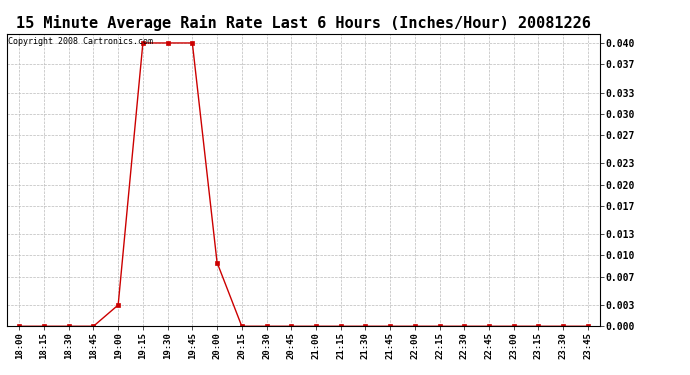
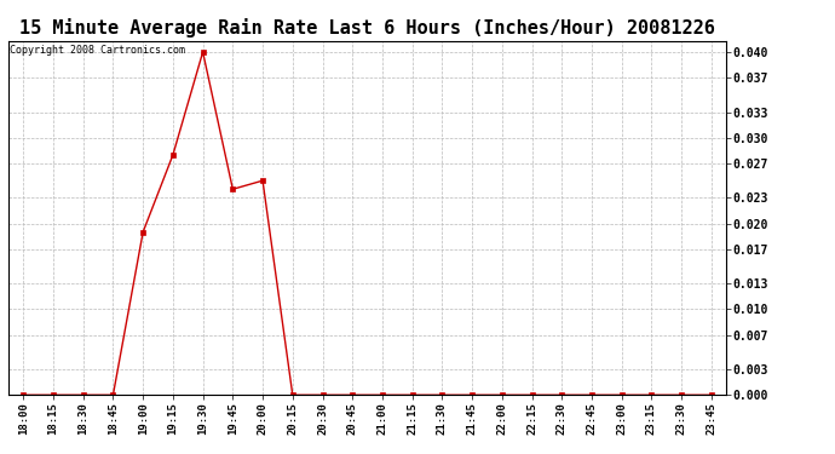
19:00: 0.003 -> 0.019
19:15: 0.040 -> 0.028
19:45: 0.040 -> 0.024
20:00: 0.009 -> 0.025
